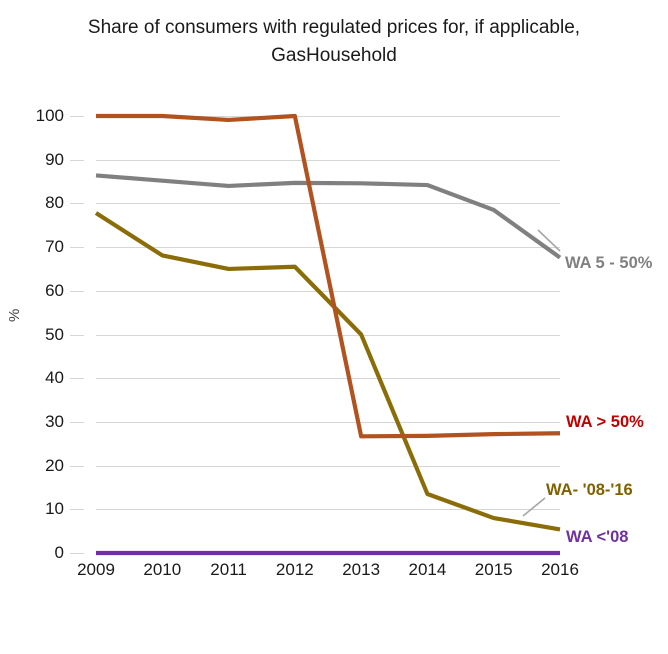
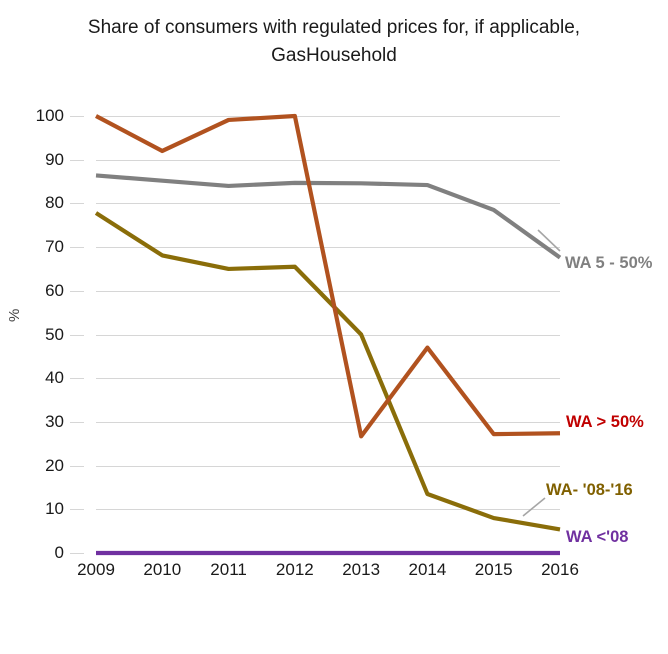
WA > 50%/2010: 100 -> 92
WA > 50%/2014: 27 -> 47
